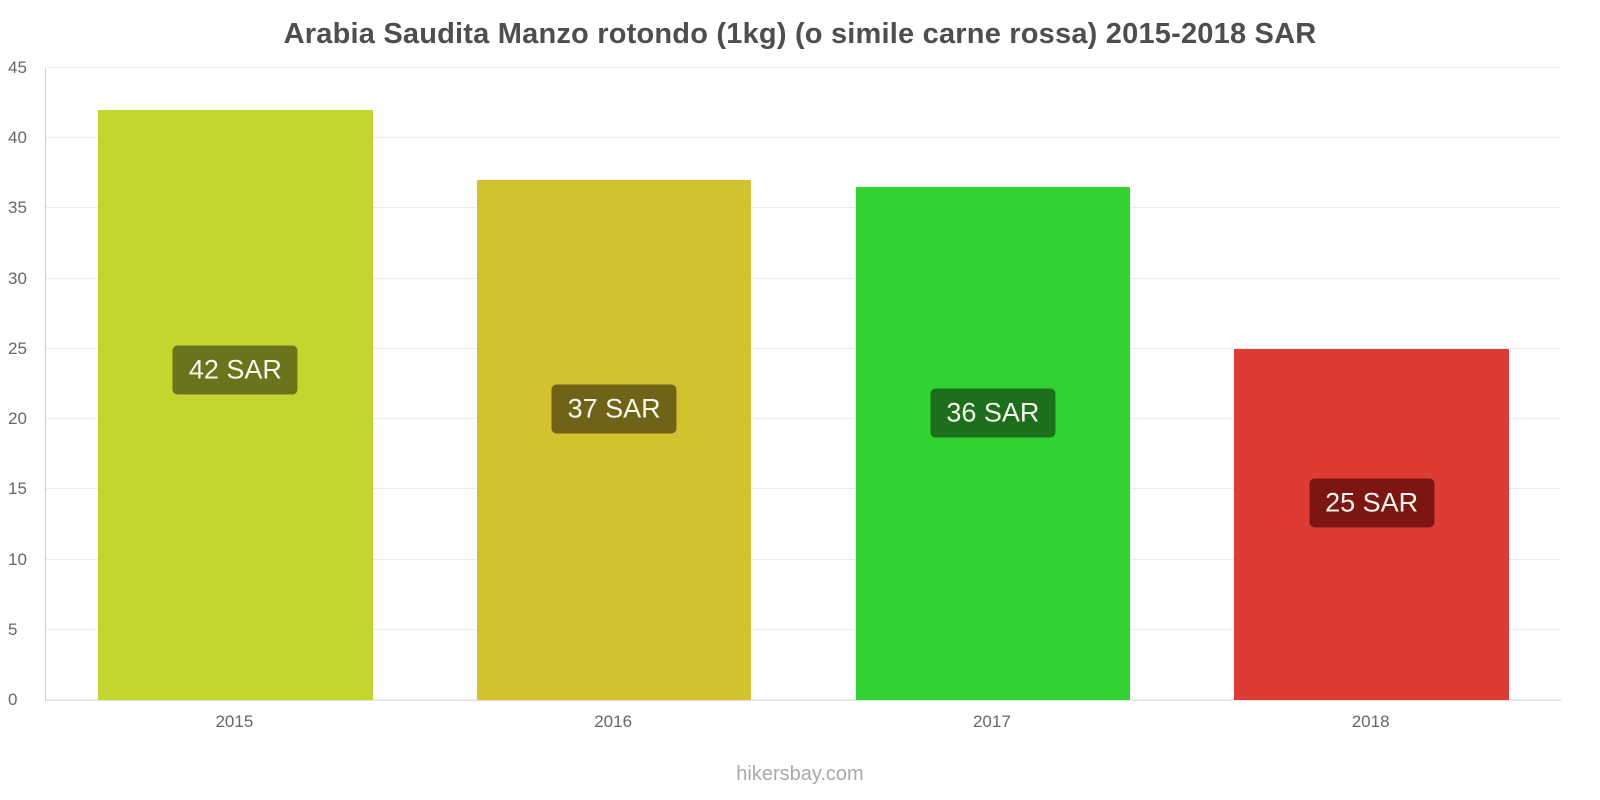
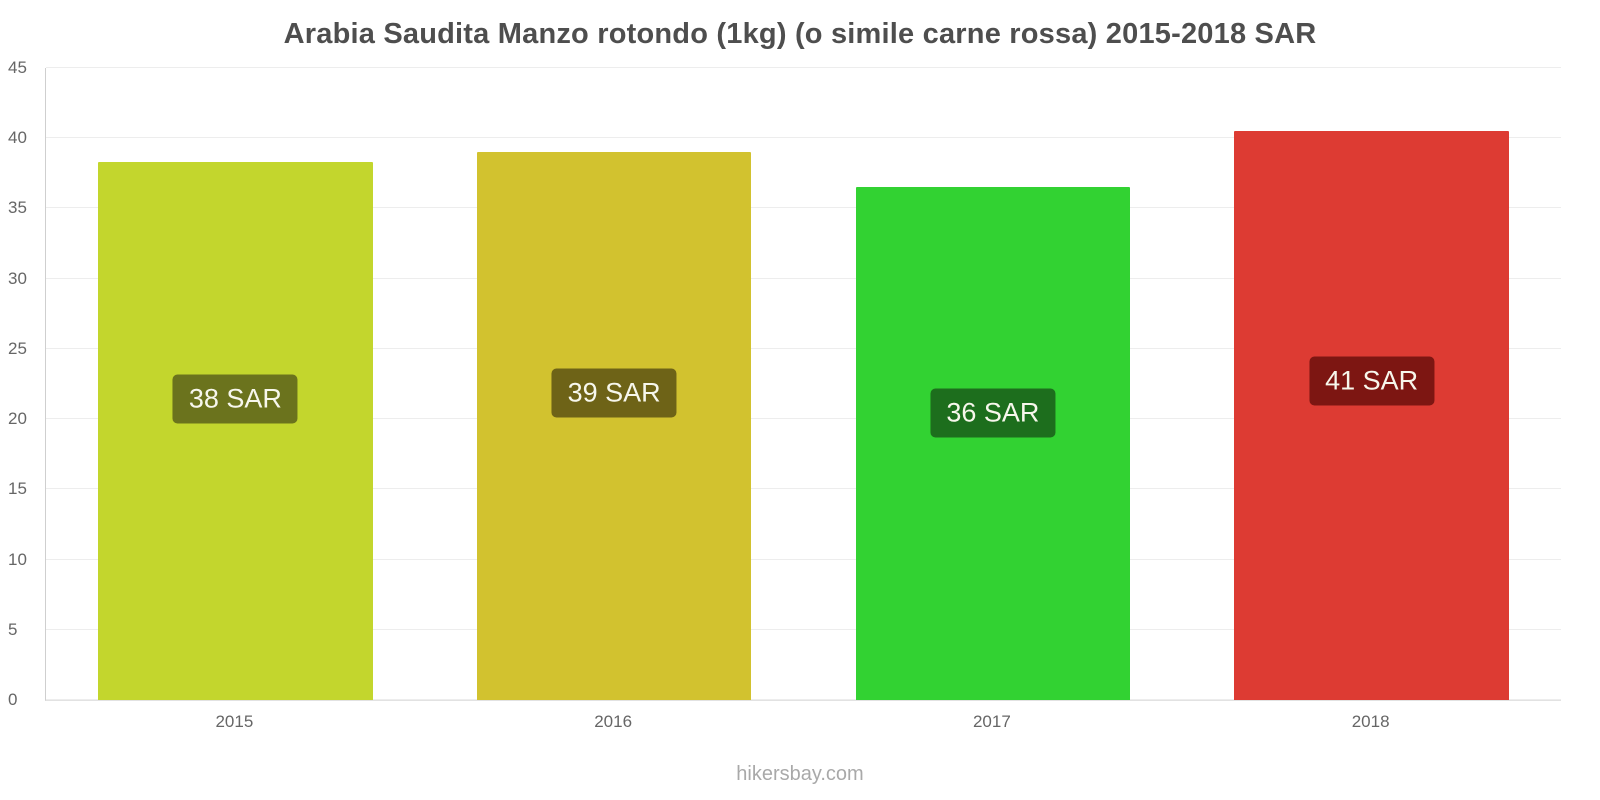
2015: 42 -> 38
2016: 37 -> 39
2018: 25 -> 41
